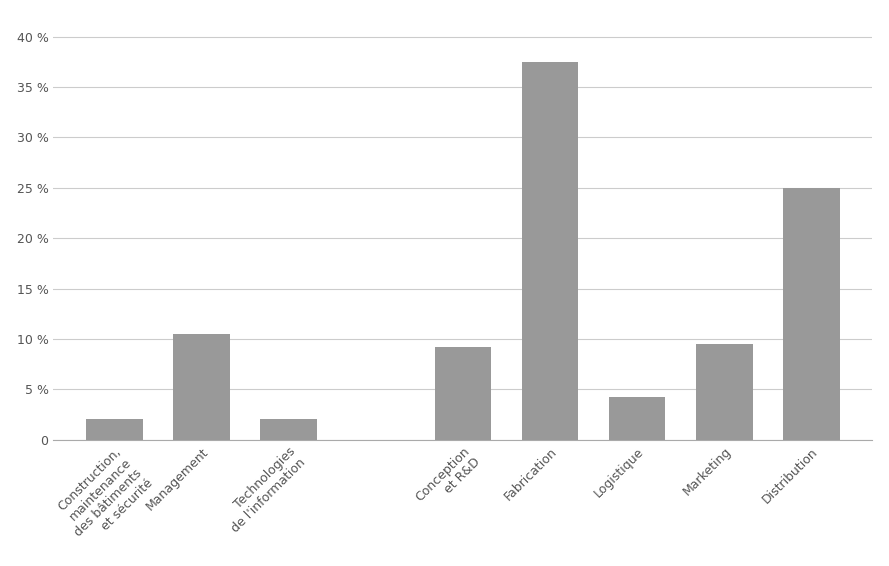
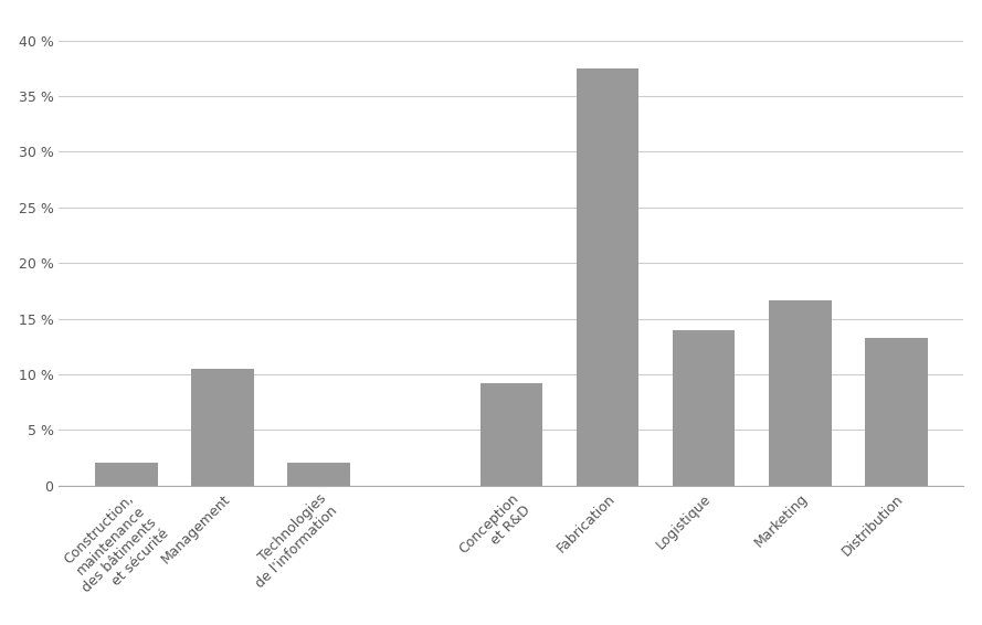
Logistique: 4.2 % -> 14.0 %
Marketing: 9.5 % -> 16.6 %
Distribution: 25.0 % -> 13.3 %
